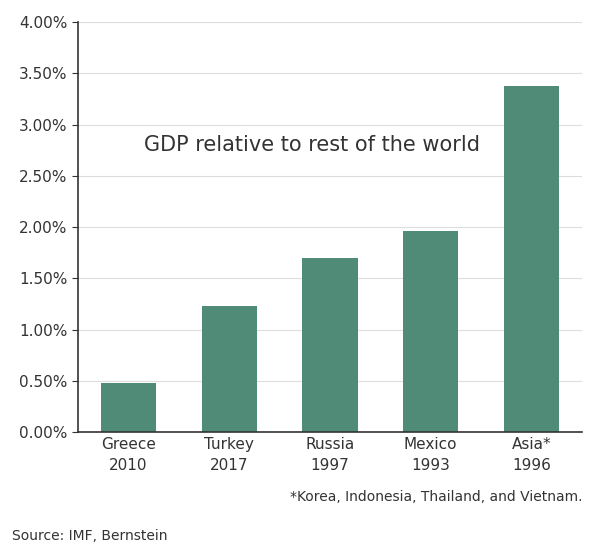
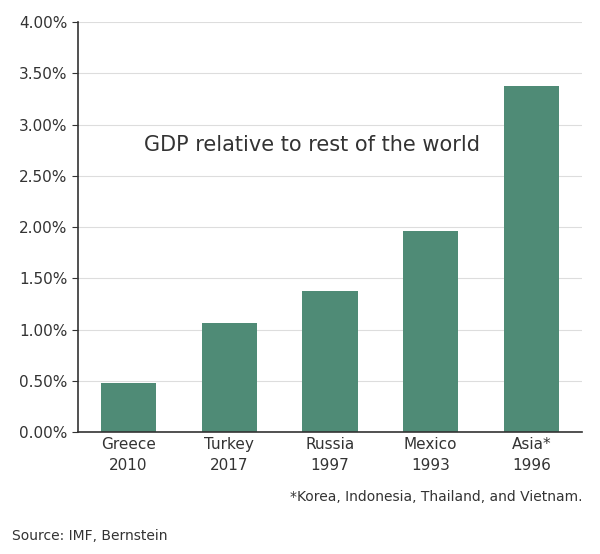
Turkey 2017: 1.23% -> 1.06%
Russia 1997: 1.70% -> 1.38%
